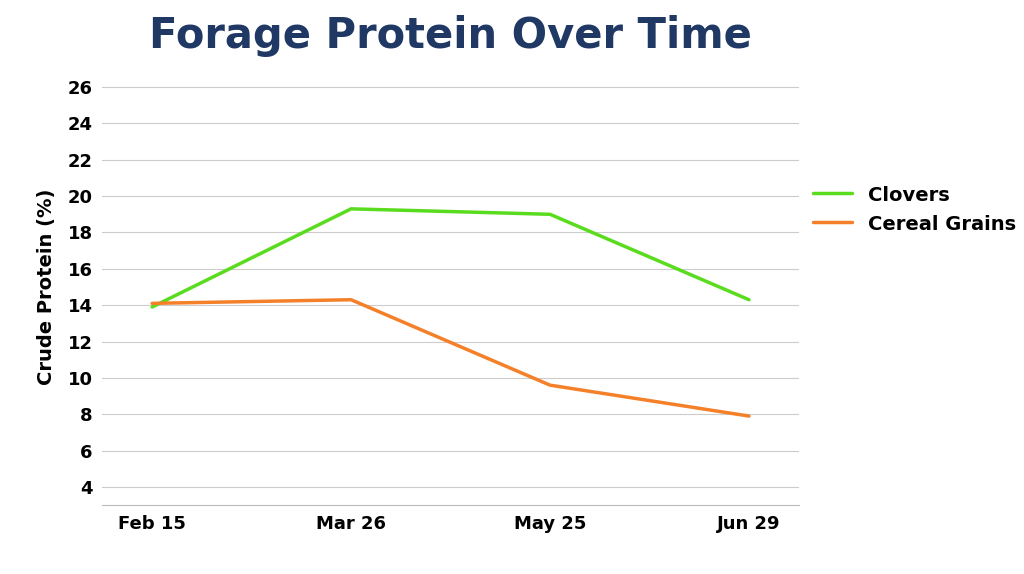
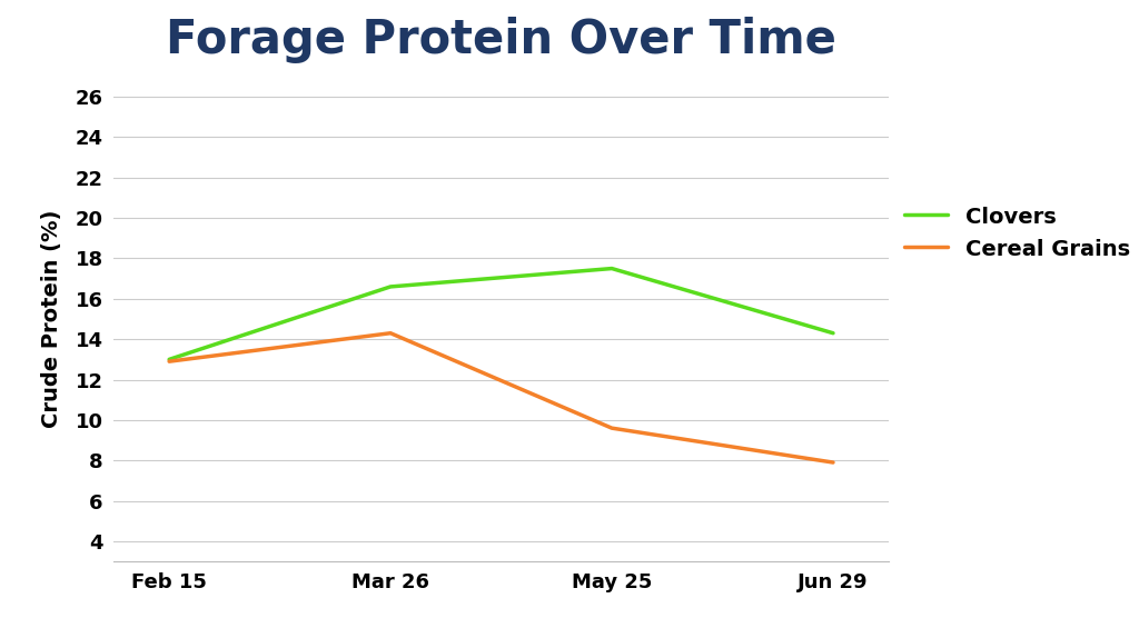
Clovers/Feb 15: 13.9 -> 13.0
Cereal Grains/Feb 15: 14.1 -> 12.9
Clovers/Mar 26: 19.3 -> 16.6
Clovers/May 25: 19.0 -> 17.5
